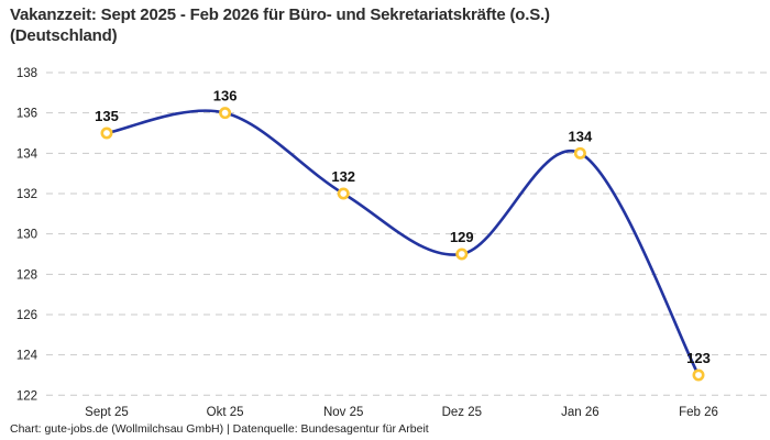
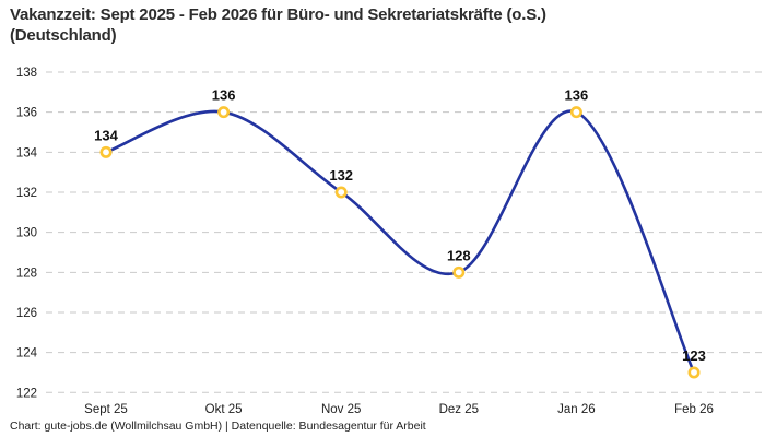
Sept 25: 135 -> 134
Dez 25: 129 -> 128
Jan 26: 134 -> 136
